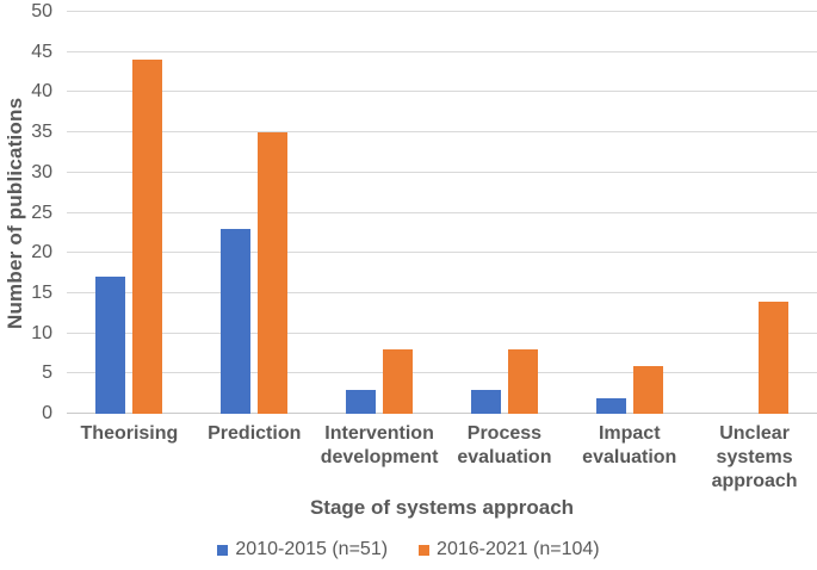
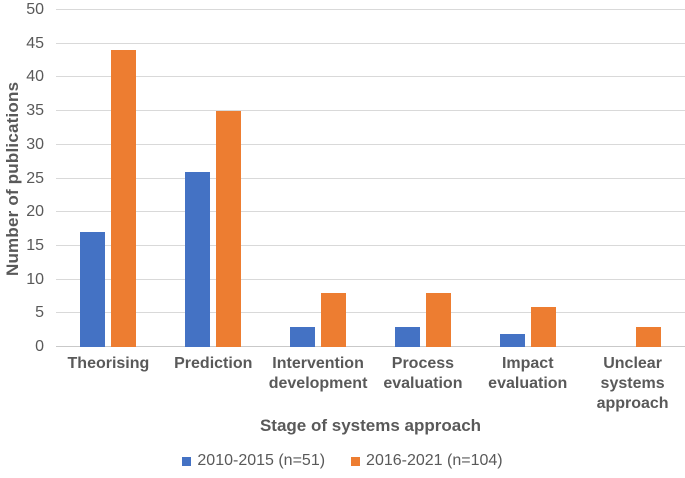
2010-2015 (n=51)/Prediction: 23 -> 26
2016-2021 (n=104)/Unclear systems approach: 14 -> 3
